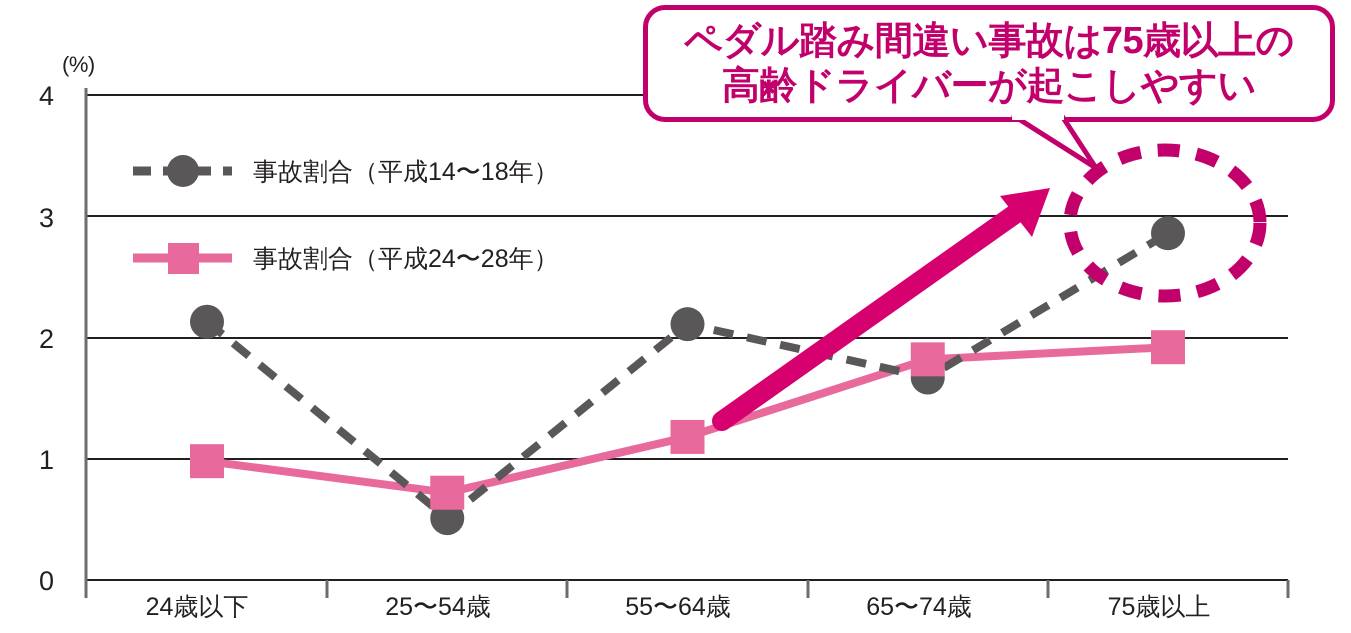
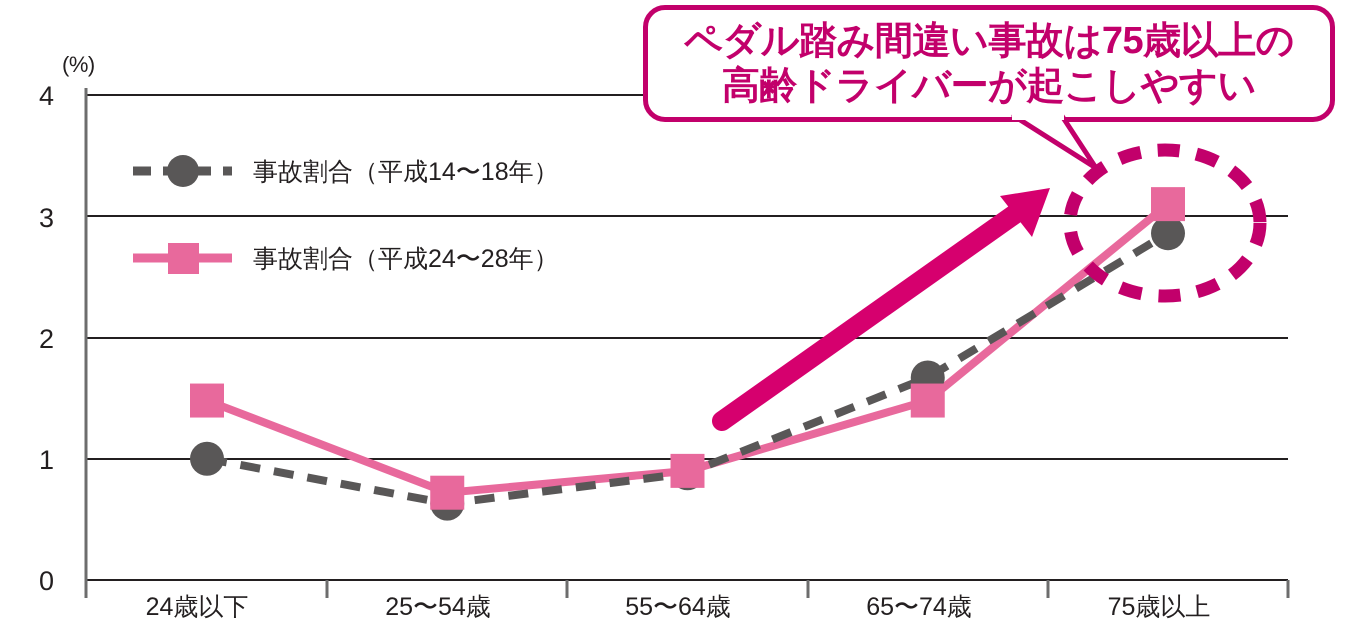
事故割合（平成14〜18年）/24歳以下: 2.13 -> 1.00
事故割合（平成24〜28年）/24歳以下: 0.98 -> 1.48
事故割合（平成14〜18年）/25〜54歳: 0.51 -> 0.63
事故割合（平成14〜18年）/55〜64歳: 2.11 -> 0.88
事故割合（平成24〜28年）/55〜64歳: 1.18 -> 0.90
事故割合（平成24〜28年）/65〜74歳: 1.82 -> 1.48
事故割合（平成24〜28年）/75歳以上: 1.92 -> 3.10
